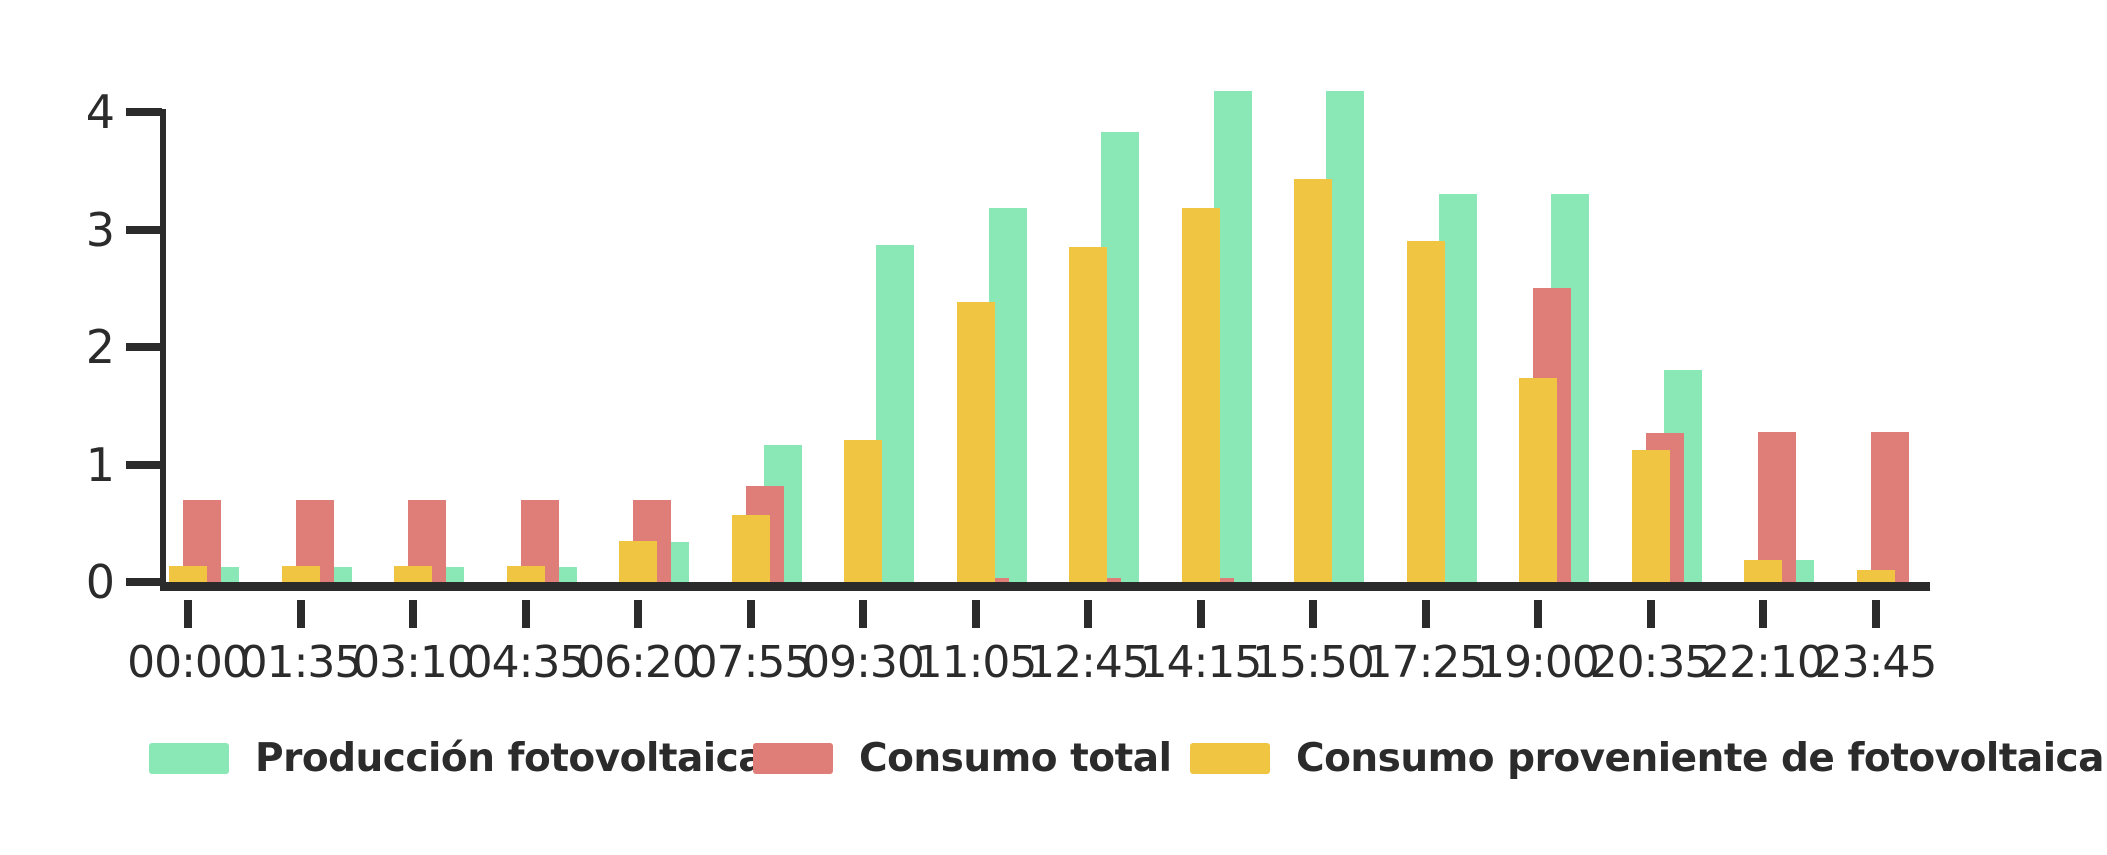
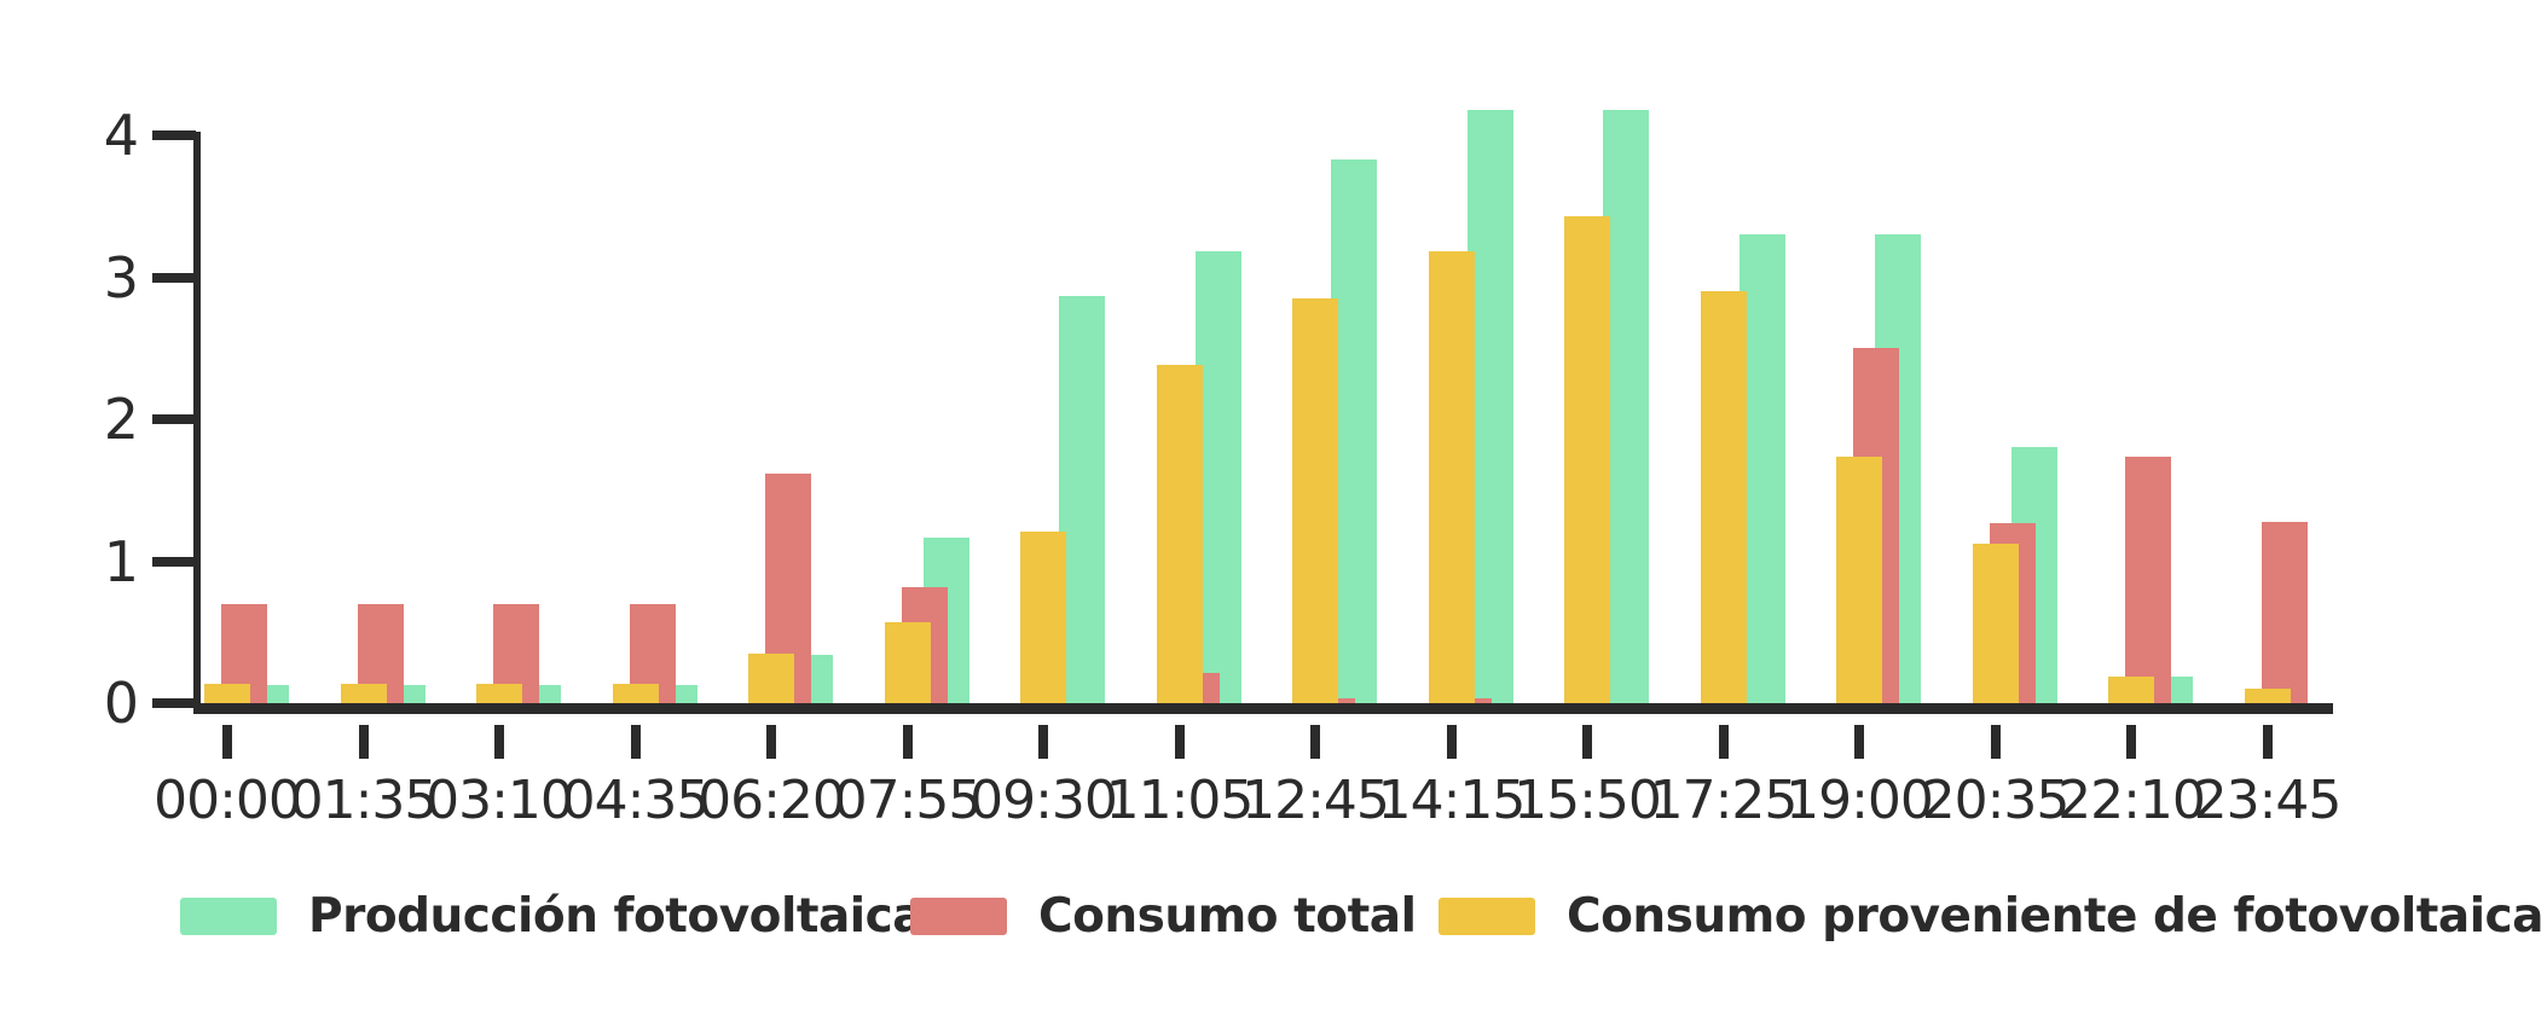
Consumo total/06:20: 0.70 -> 1.62
Consumo total/11:05: 0.03 -> 0.21
Consumo total/22:10: 1.28 -> 1.74
